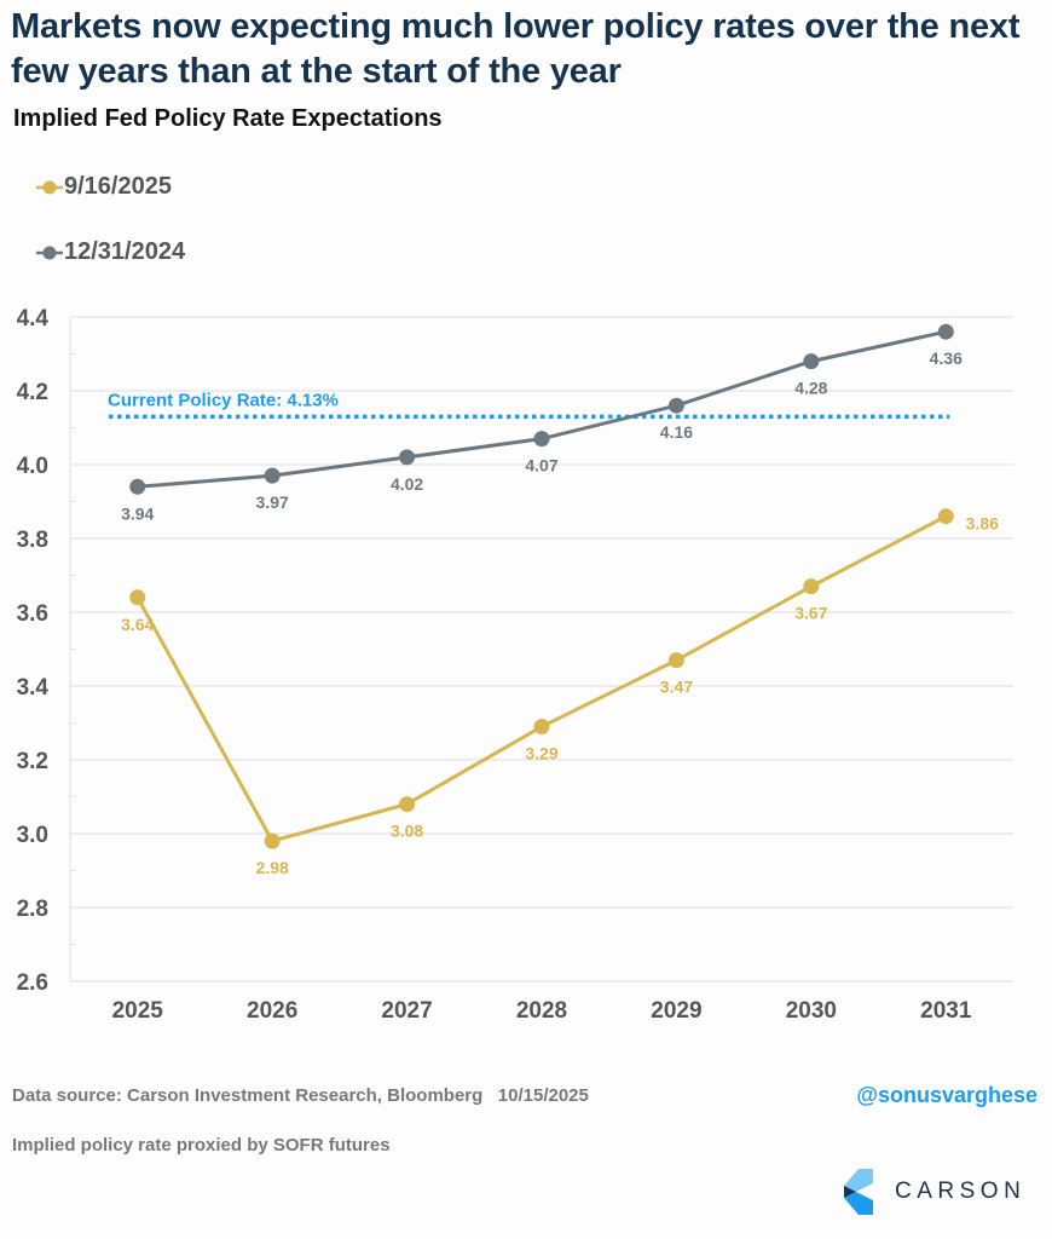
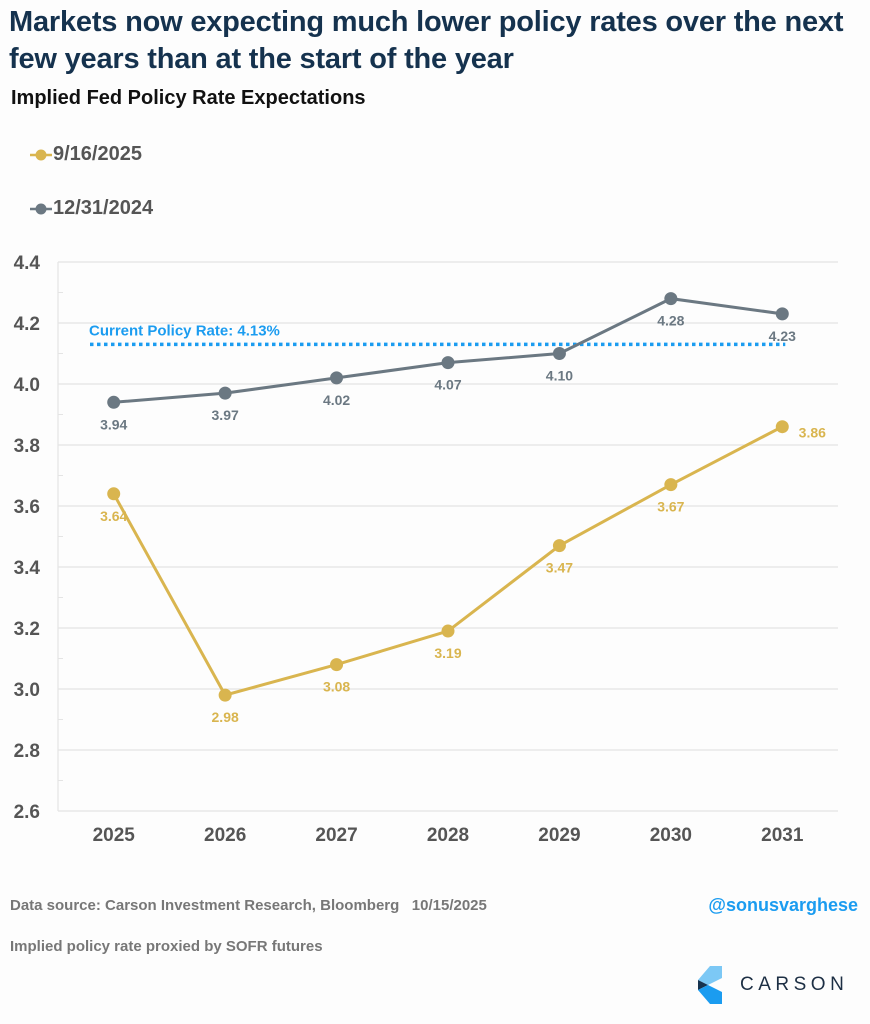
9/16/2025/2028: 3.29 -> 3.19
12/31/2024/2029: 4.16 -> 4.10
12/31/2024/2031: 4.36 -> 4.23
